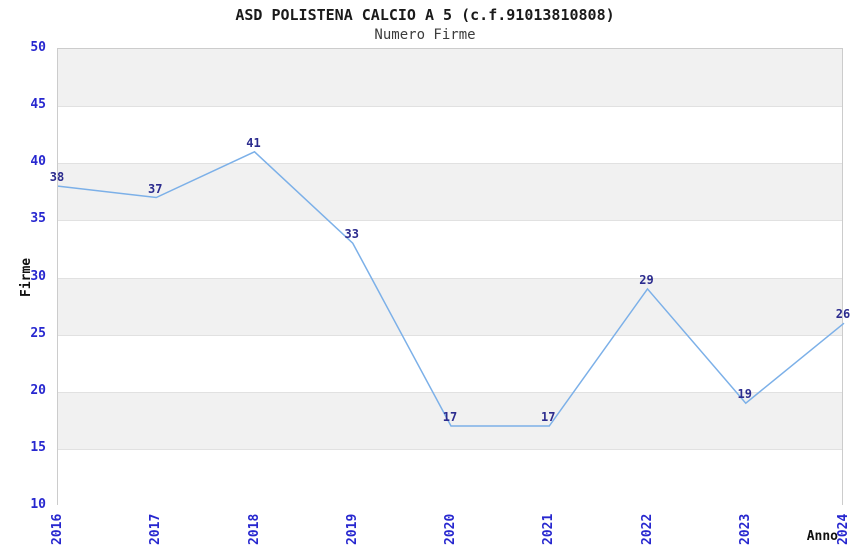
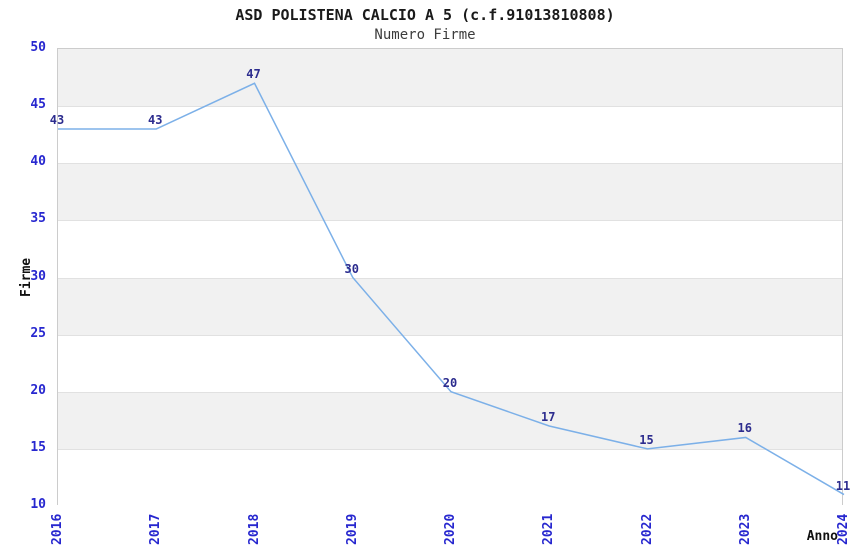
2016: 38 -> 43
2017: 37 -> 43
2018: 41 -> 47
2019: 33 -> 30
2020: 17 -> 20
2022: 29 -> 15
2023: 19 -> 16
2024: 26 -> 11
